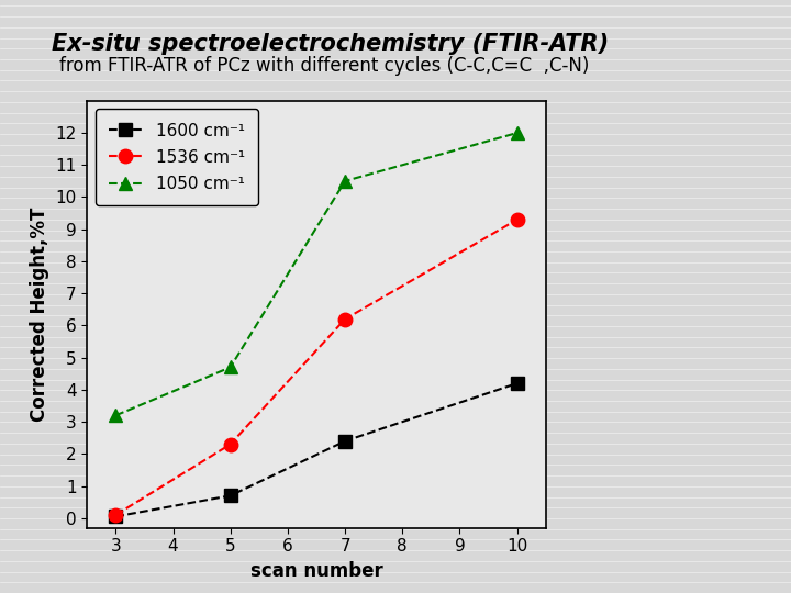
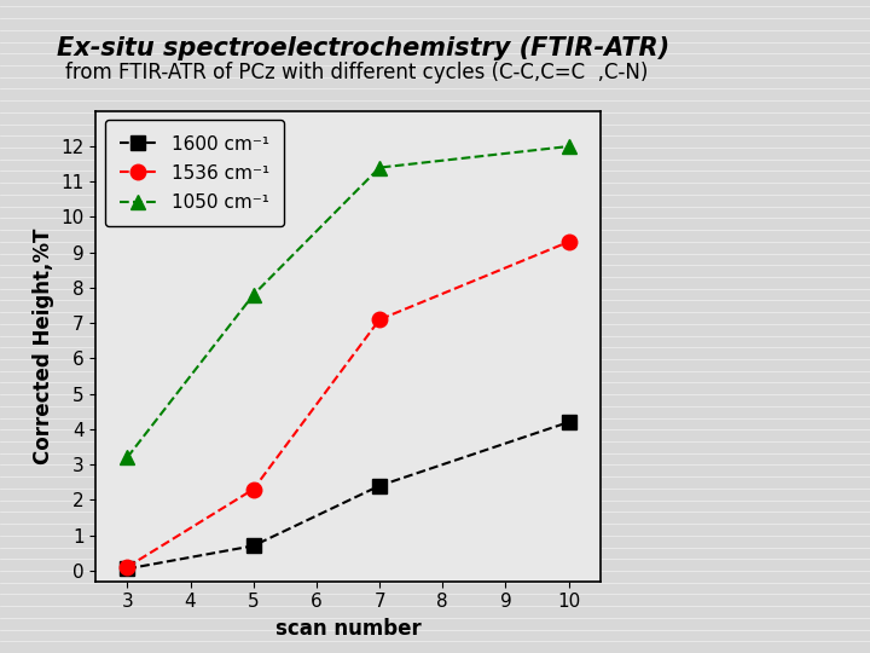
1050 cm⁻¹/5: 4.7 -> 7.8
1536 cm⁻¹/7: 6.2 -> 7.1
1050 cm⁻¹/7: 10.5 -> 11.4
